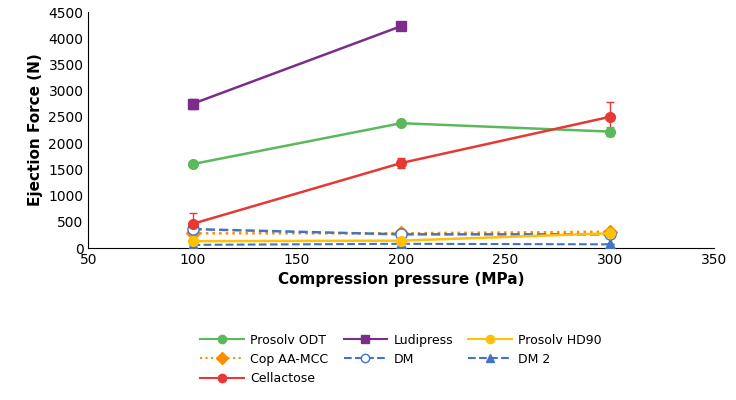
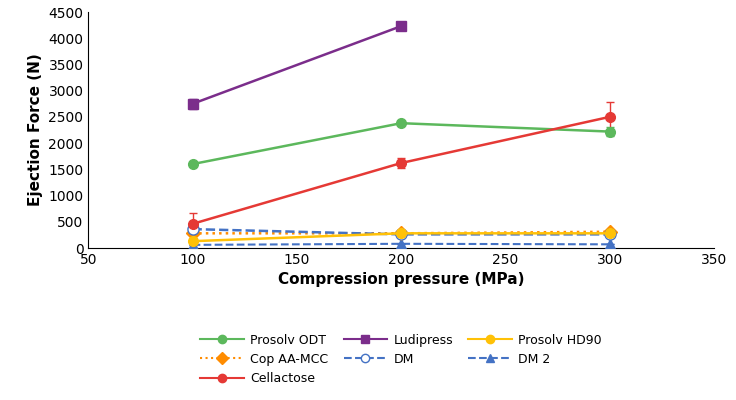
Prosolv HD90/200: 140 -> 280
